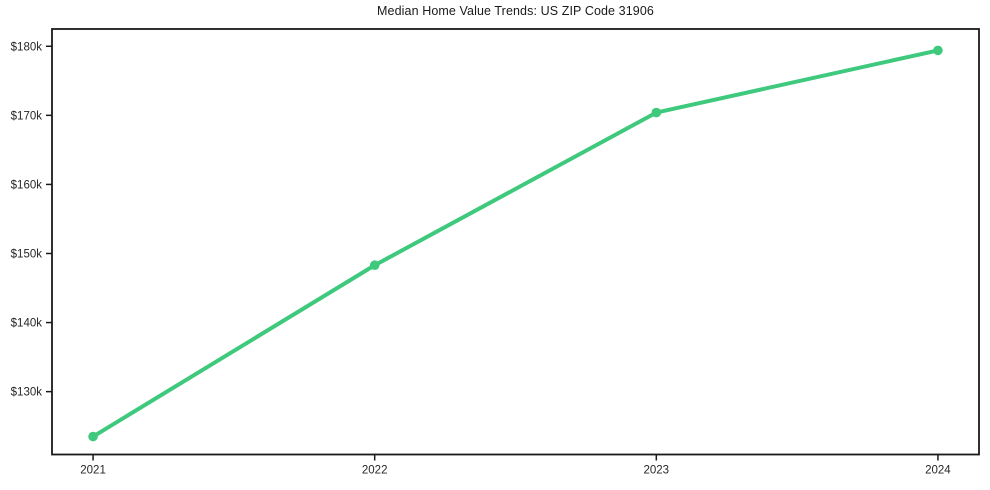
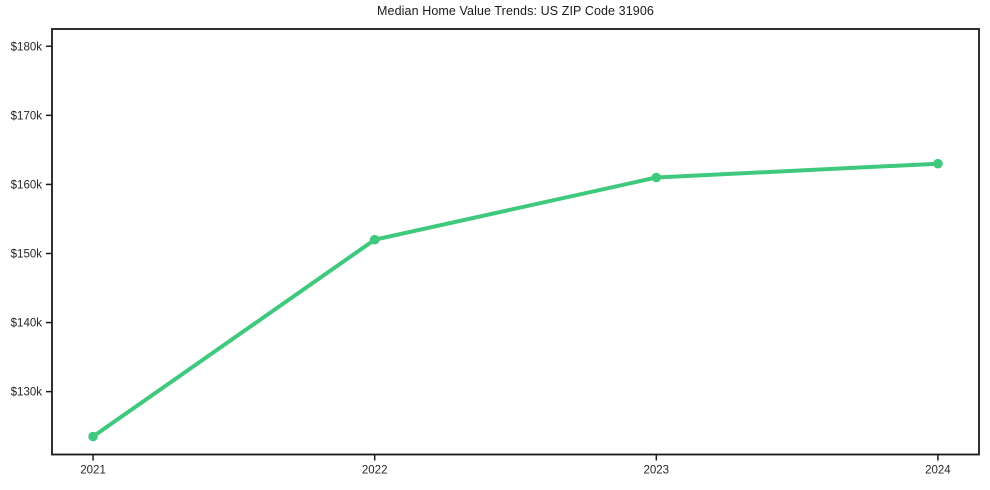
2022: $148k -> $152k
2023: $170k -> $161k
2024: $179k -> $163k
